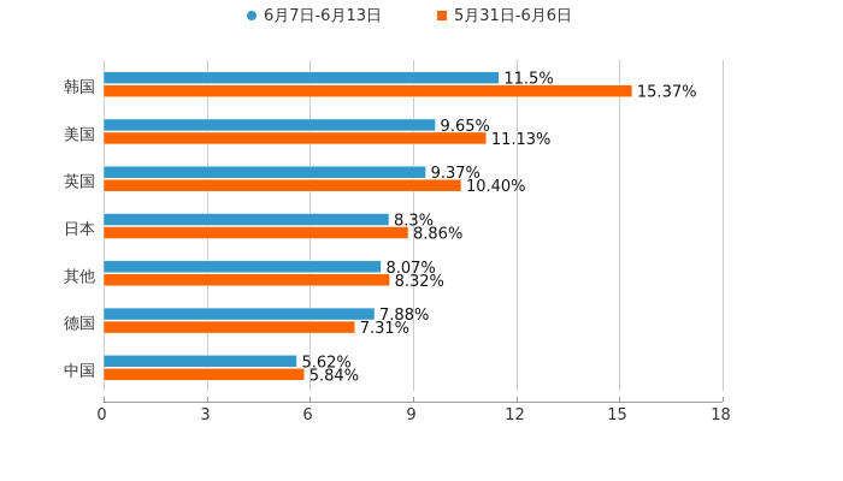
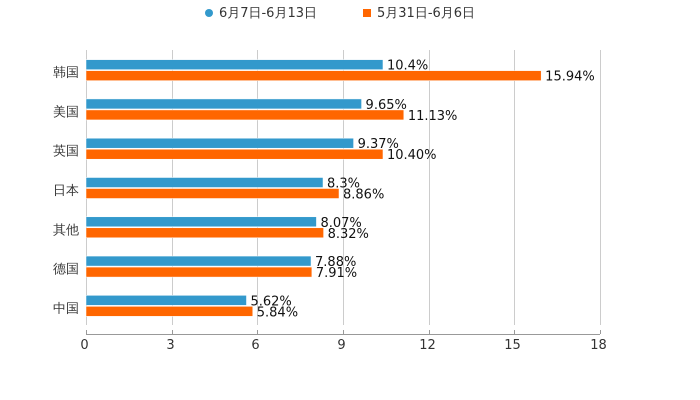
6月7日-6月13日/韩国: 11.5% -> 10.4%
5月31日-6月6日/韩国: 15.37% -> 15.94%
5月31日-6月6日/德国: 7.31% -> 7.91%
